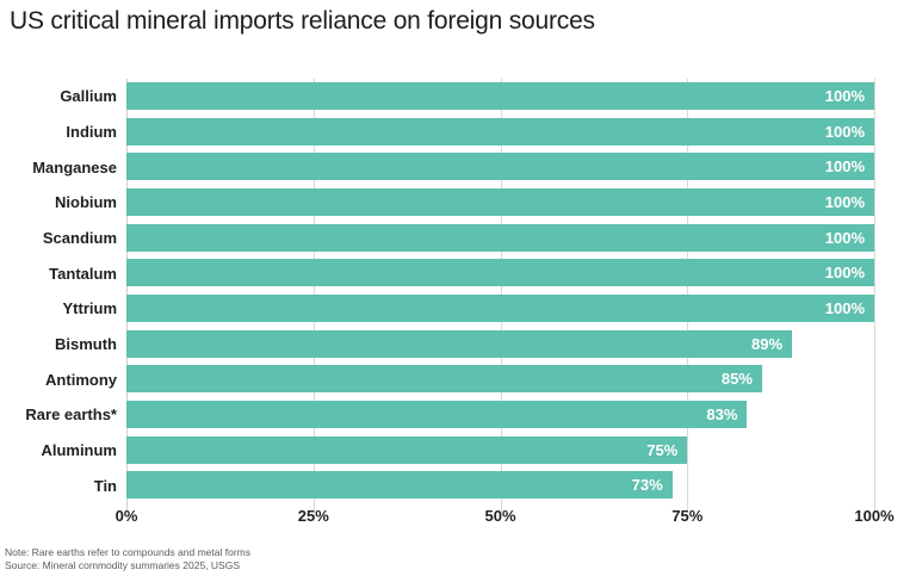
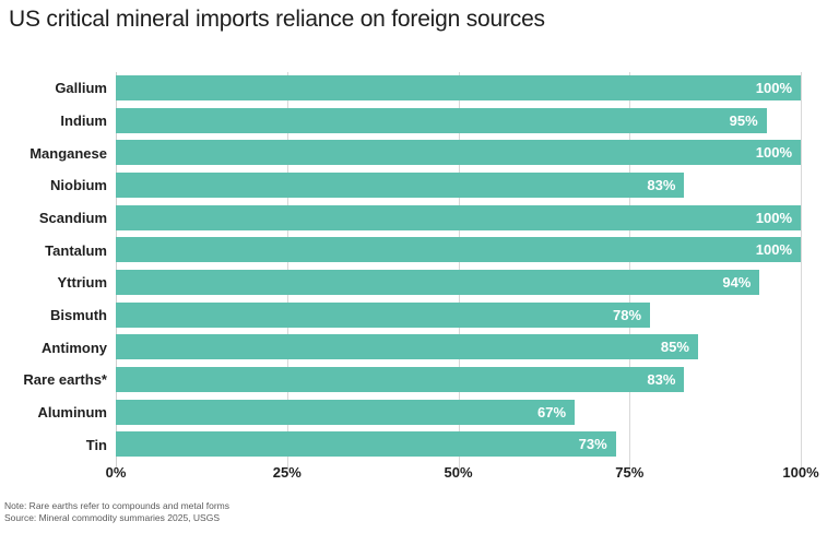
Indium: 100% -> 95%
Niobium: 100% -> 83%
Yttrium: 100% -> 94%
Bismuth: 89% -> 78%
Aluminum: 75% -> 67%
